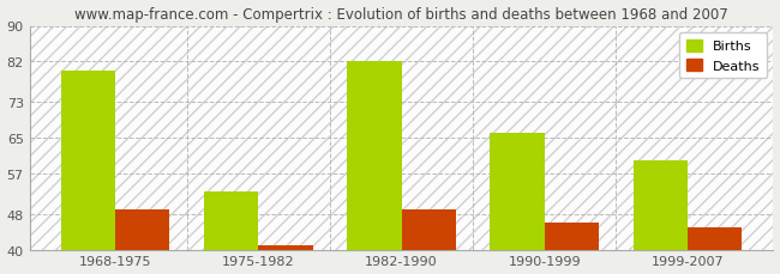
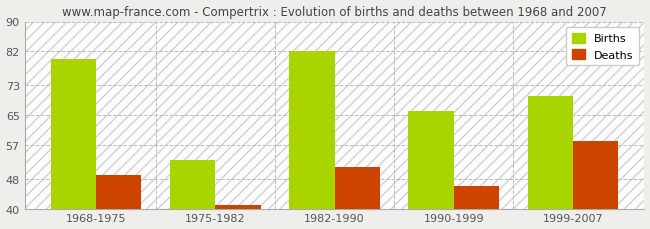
Deaths/1982-1990: 49 -> 51
Births/1999-2007: 60 -> 70
Deaths/1999-2007: 45 -> 58
